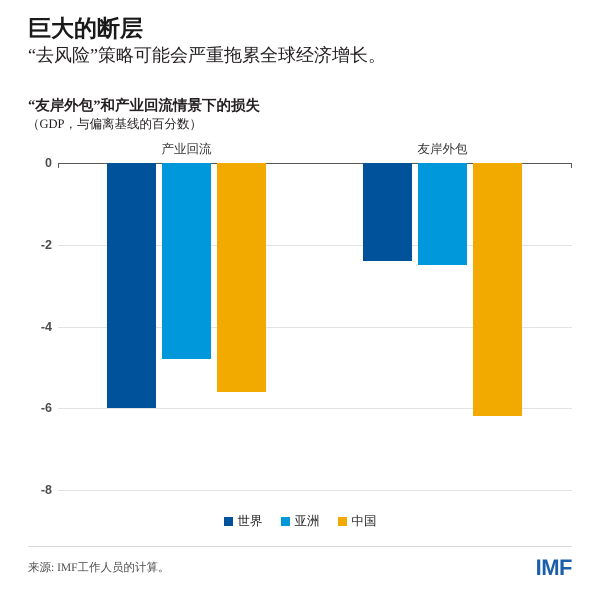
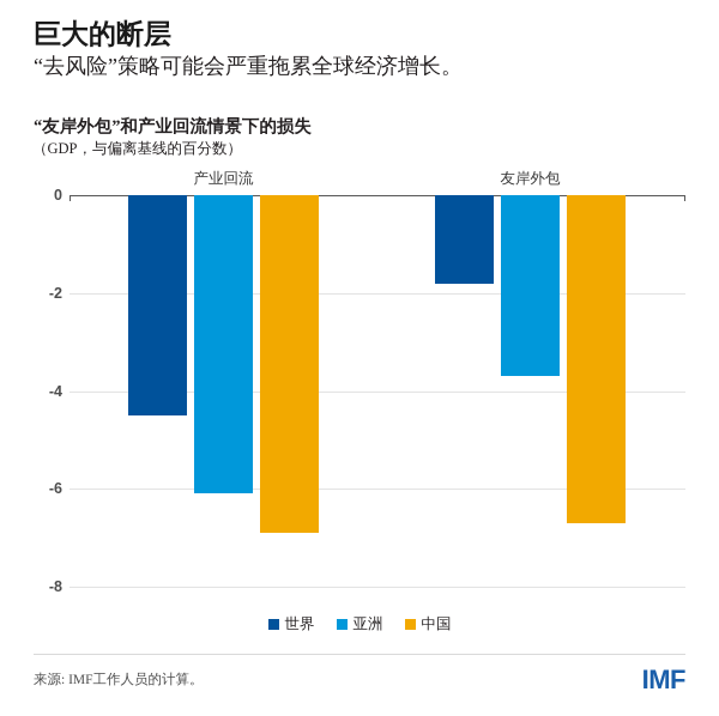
世界/产业回流: -6.0 -> -4.5
亚洲/产业回流: -4.8 -> -6.1
中国/产业回流: -5.6 -> -6.9
世界/友岸外包: -2.4 -> -1.8
亚洲/友岸外包: -2.5 -> -3.7
中国/友岸外包: -6.2 -> -6.7
